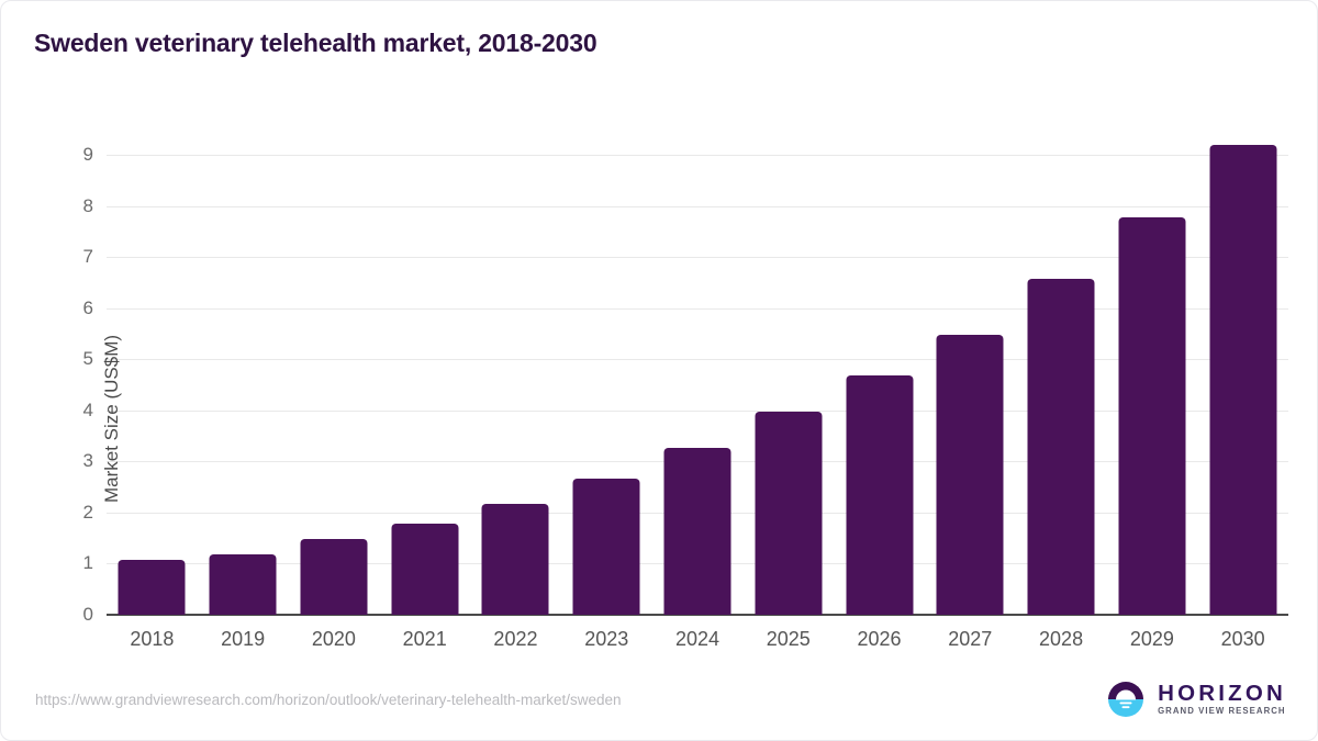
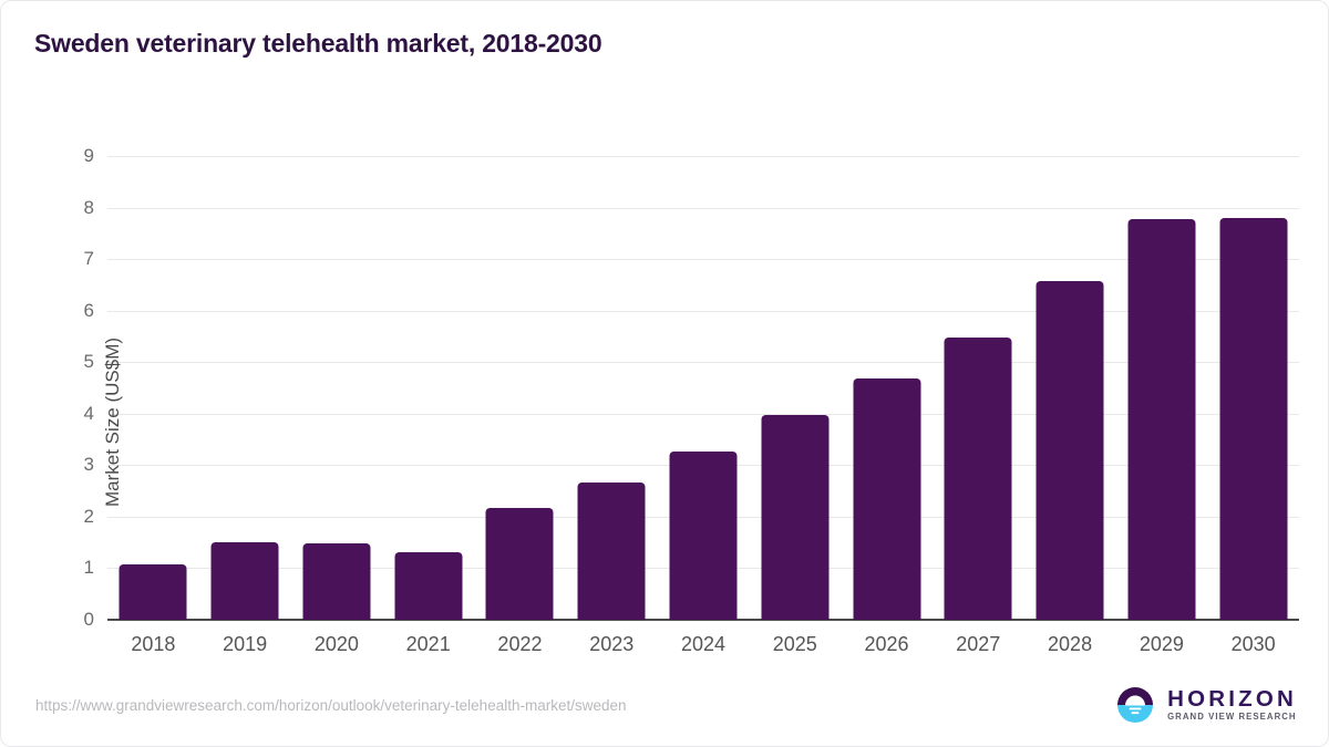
2019: 1.2 -> 1.5
2021: 1.8 -> 1.3
2030: 9.2 -> 7.8
